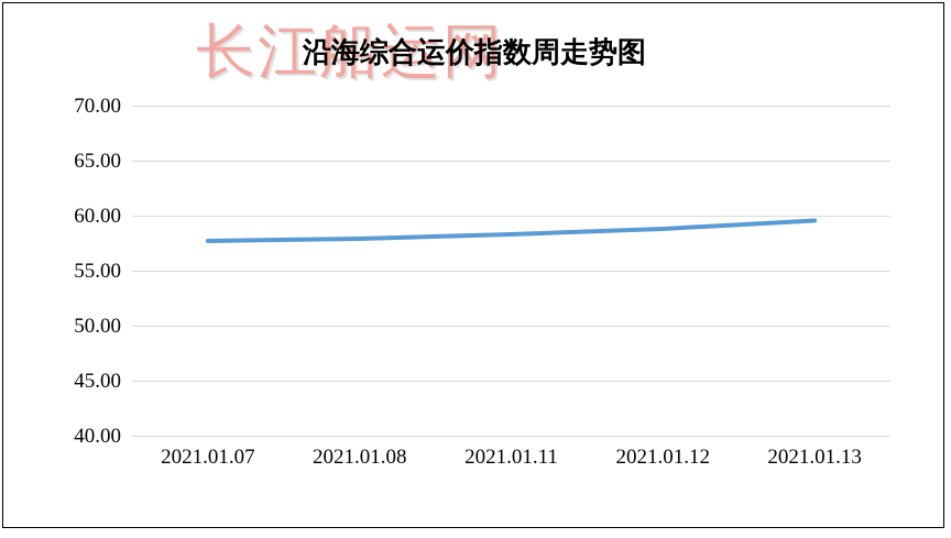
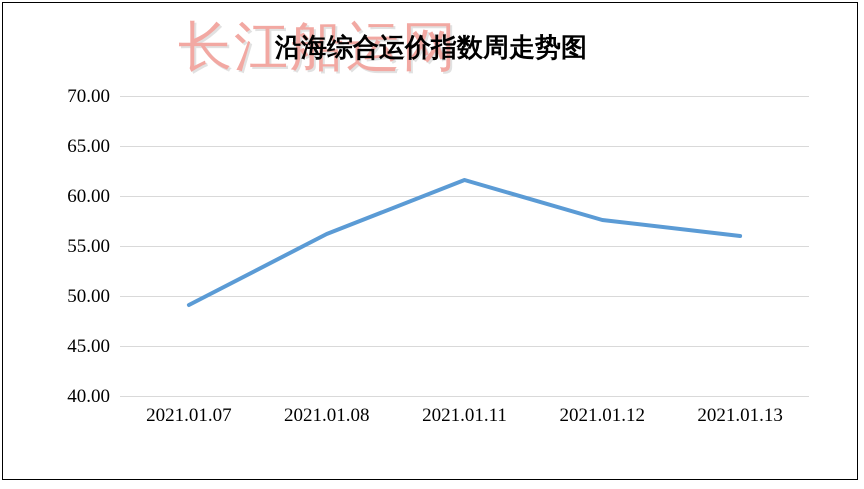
2021.01.07: 57.7 -> 49.1
2021.01.08: 57.9 -> 56.2
2021.01.11: 58.3 -> 61.6
2021.01.12: 58.8 -> 57.6
2021.01.13: 59.5 -> 56.0
